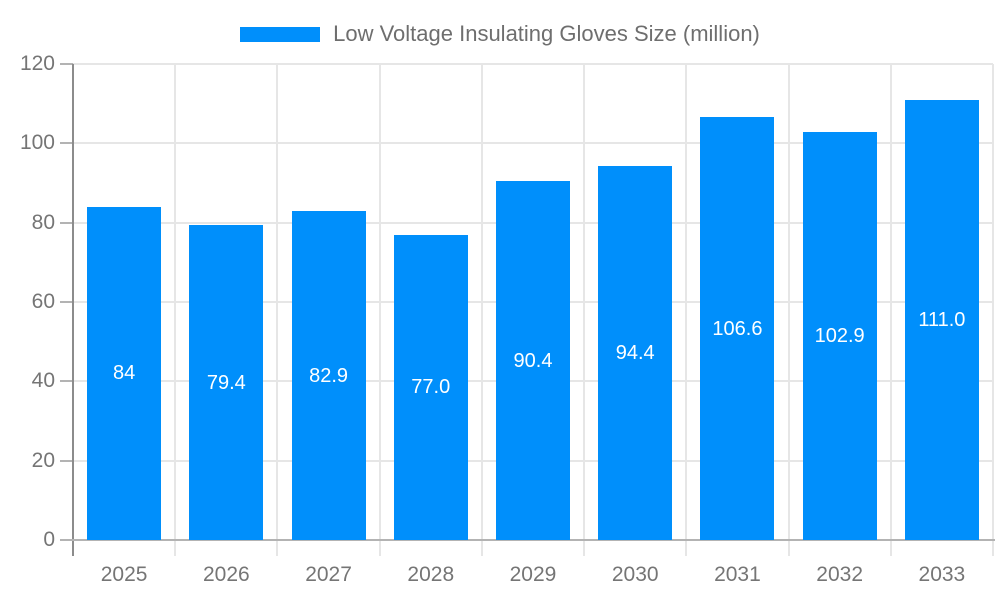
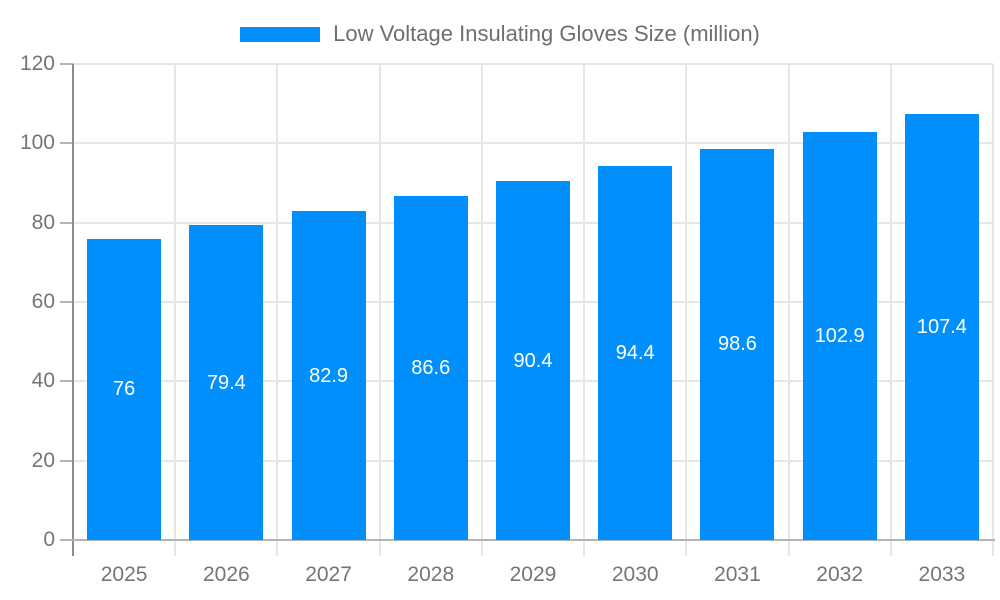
2025: 84 -> 76
2028: 77.0 -> 86.6
2031: 106.6 -> 98.6
2033: 111.0 -> 107.4
